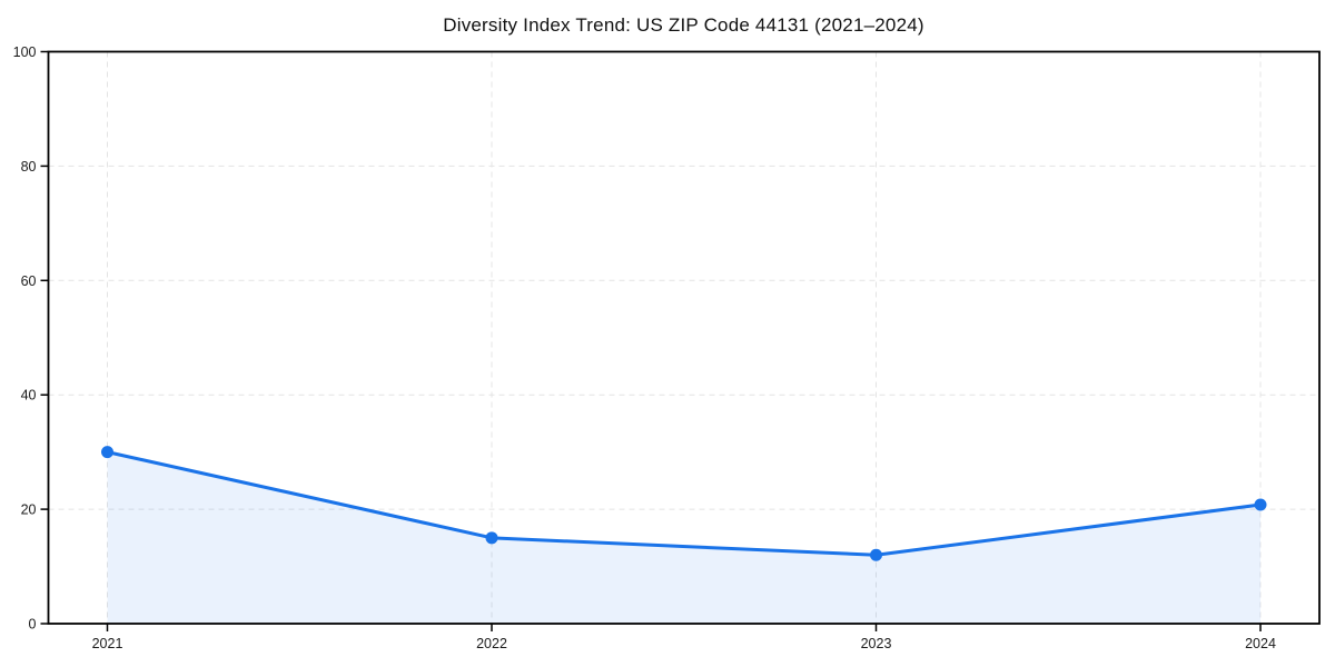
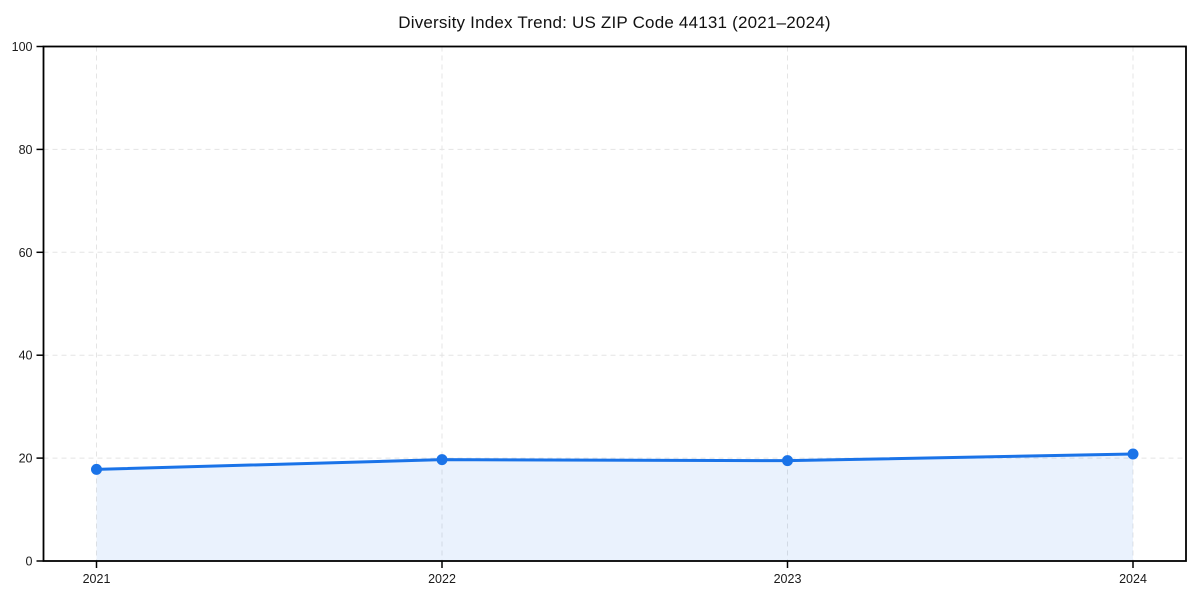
2021: 30 -> 18
2022: 15 -> 20
2023: 12 -> 20
